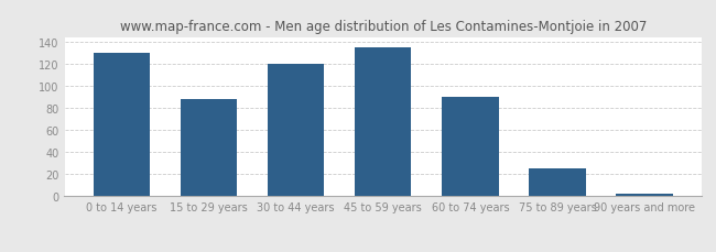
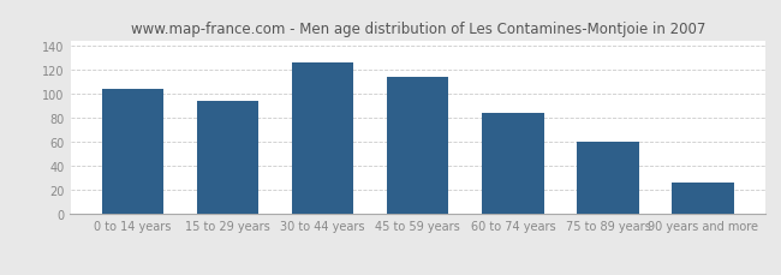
0 to 14 years: 130 -> 104
15 to 29 years: 88 -> 94
30 to 44 years: 120 -> 126
45 to 59 years: 135 -> 114
60 to 74 years: 90 -> 84
75 to 89 years: 25 -> 60
90 years and more: 2 -> 26
